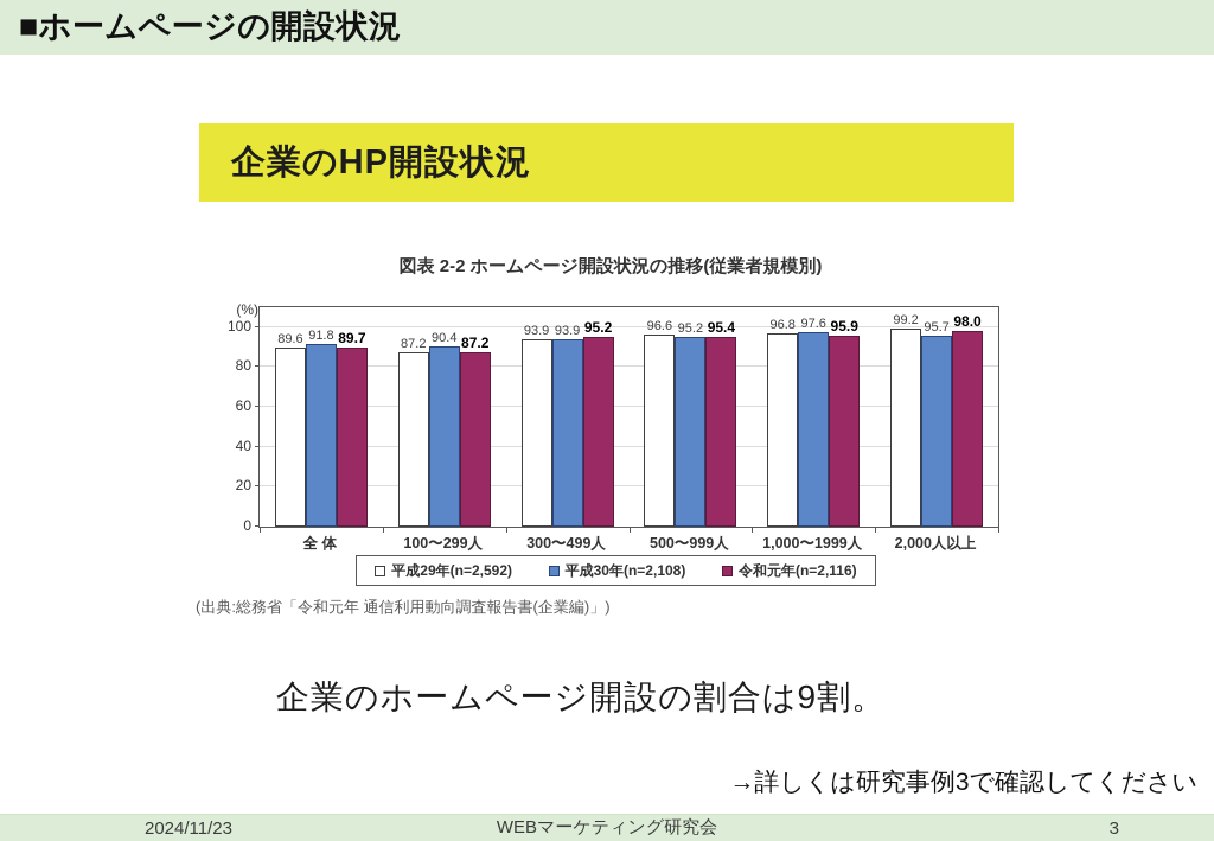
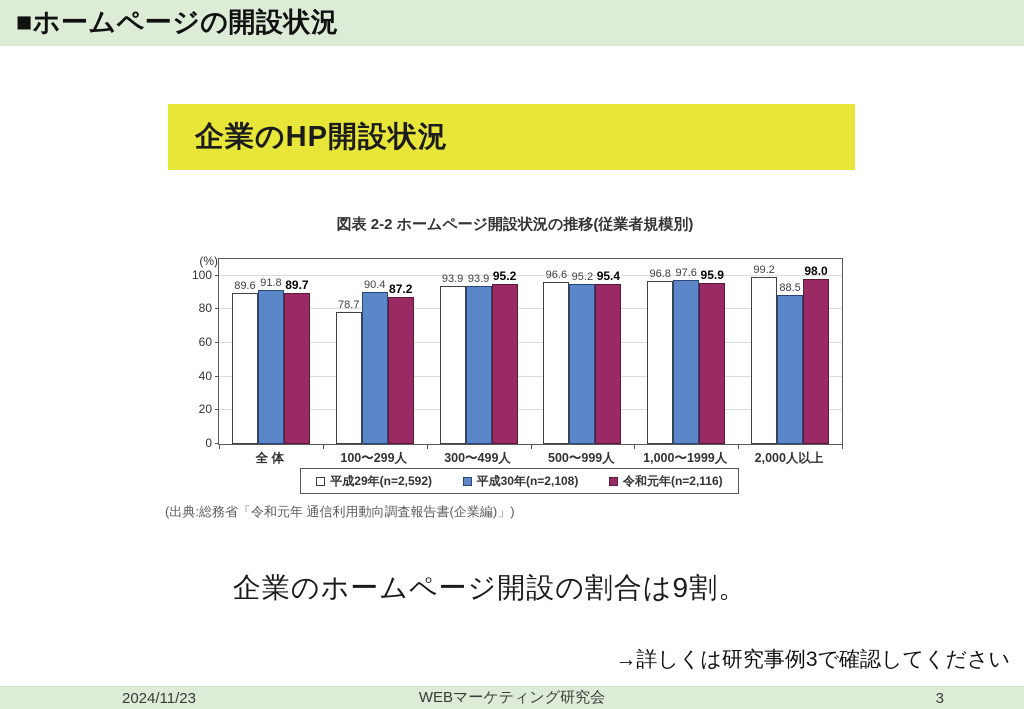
平成29年(n=2,592)/100〜299人: 87.2 -> 78.7
平成30年(n=2,108)/2,000人以上: 95.7 -> 88.5
